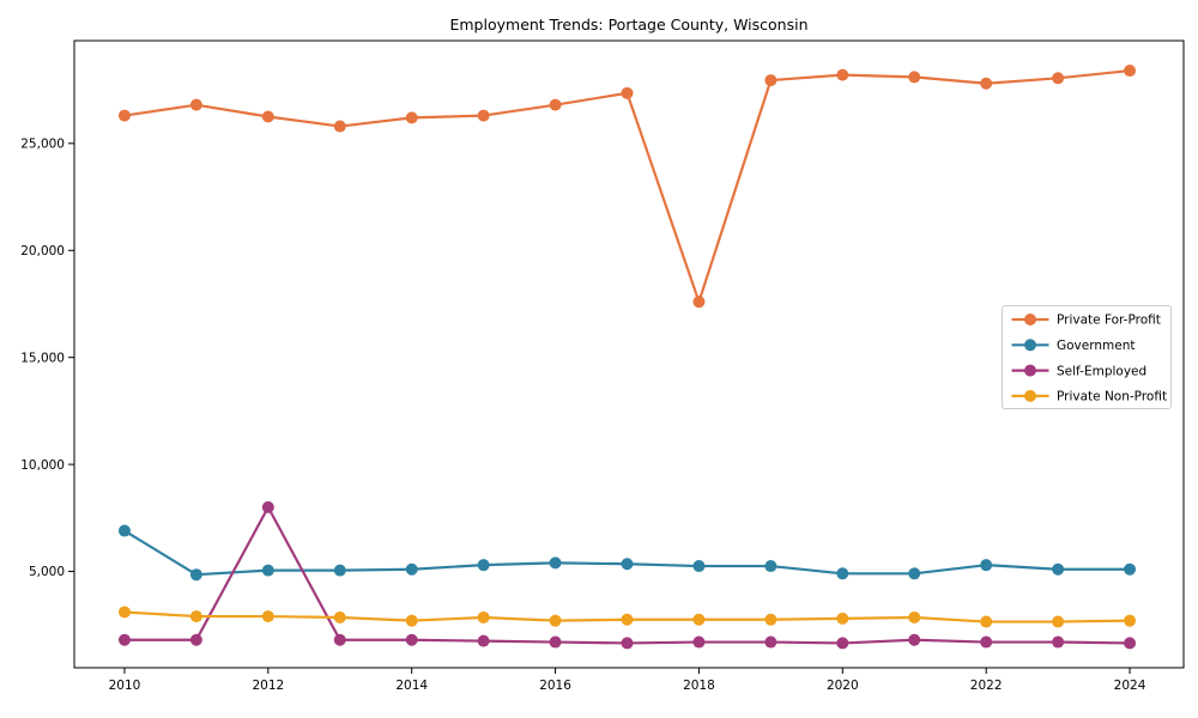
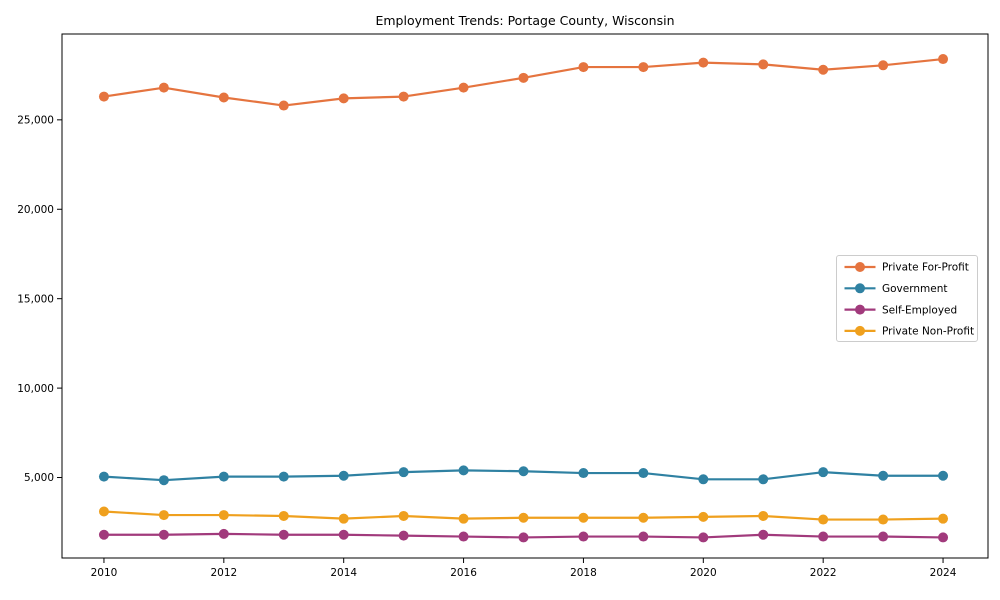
Government/2010: 6900 -> 5000
Self-Employed/2012: 8000 -> 1800
Private For-Profit/2018: 17600 -> 28000
